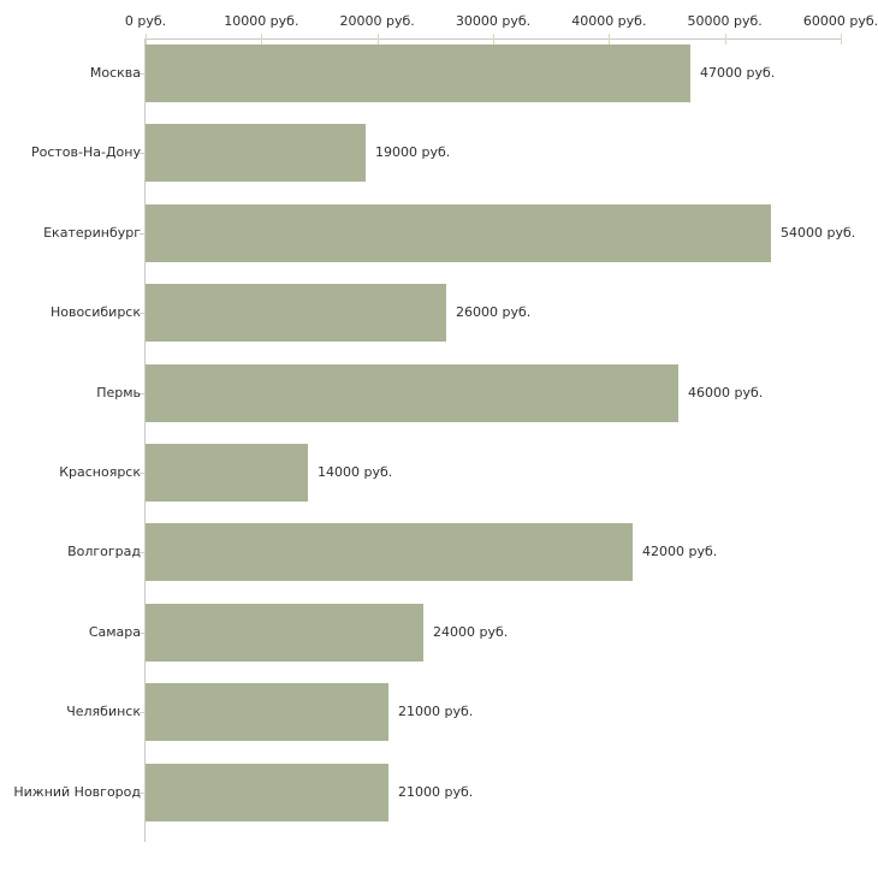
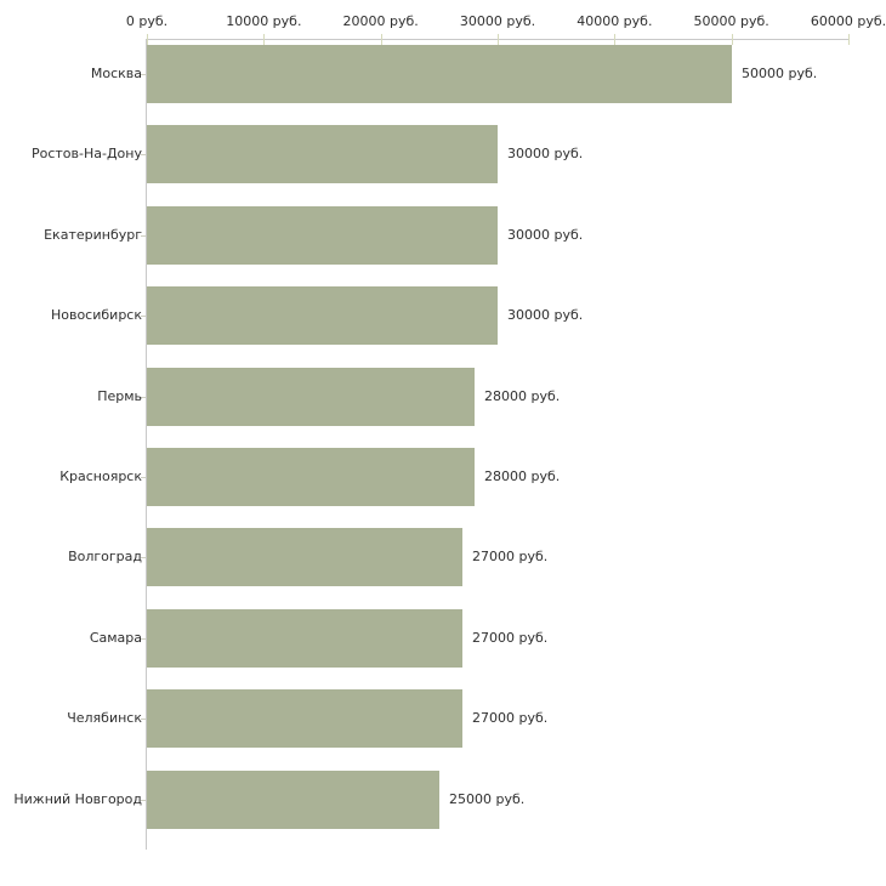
Москва: 47000 -> 50000
Ростов-На-Дону: 19000 -> 30000
Екатеринбург: 54000 -> 30000
Новосибирск: 26000 -> 30000
Пермь: 46000 -> 28000
Красноярск: 14000 -> 28000
Волгоград: 42000 -> 27000
Самара: 24000 -> 27000
Челябинск: 21000 -> 27000
Нижний Новгород: 21000 -> 25000
